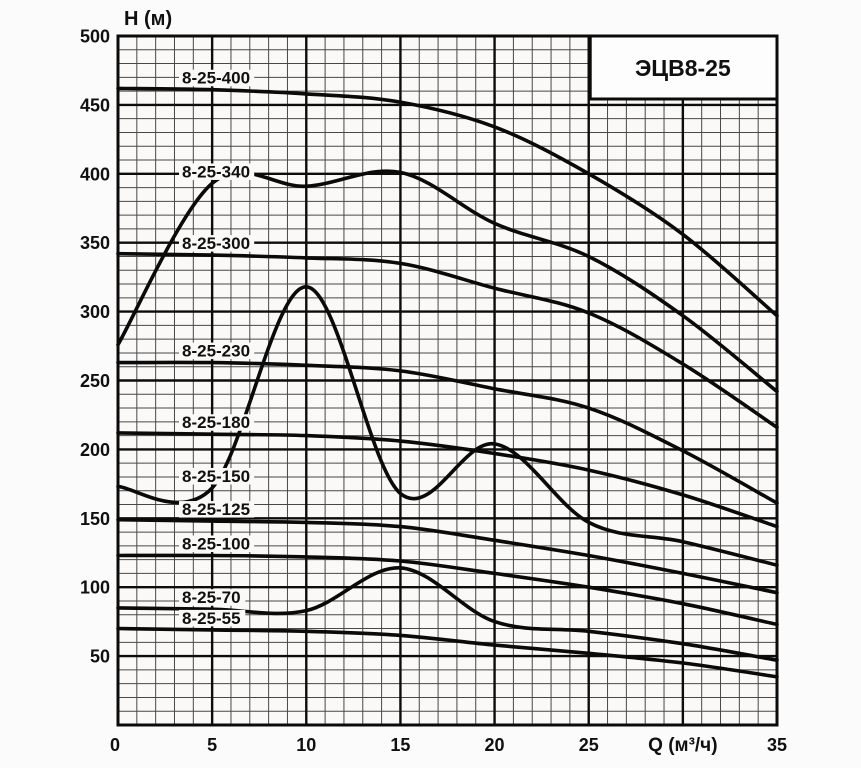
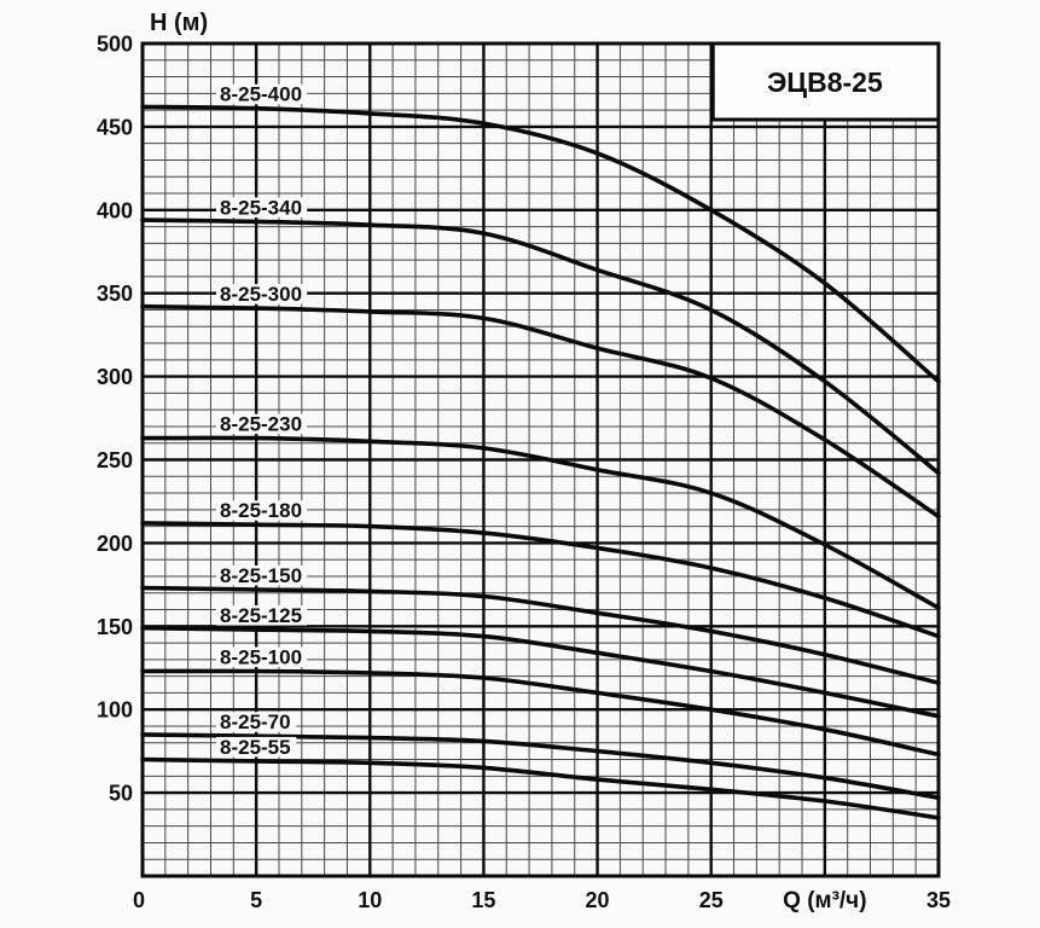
8-25-340/0: 276 -> 394
8-25-150/10: 318 -> 171
8-25-340/15: 401 -> 386
8-25-70/15: 114 -> 81
8-25-150/20: 204 -> 158
